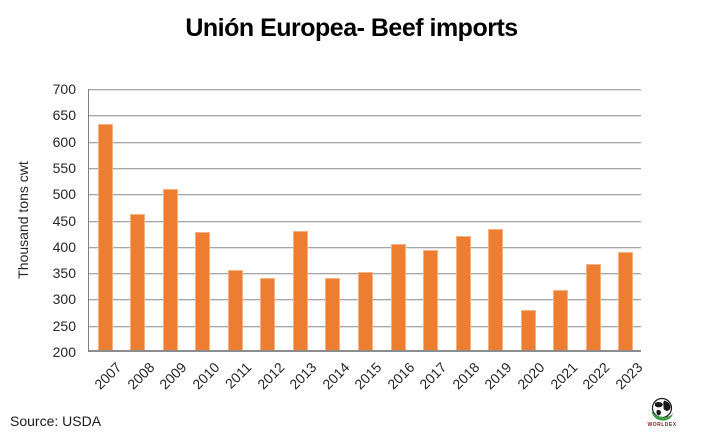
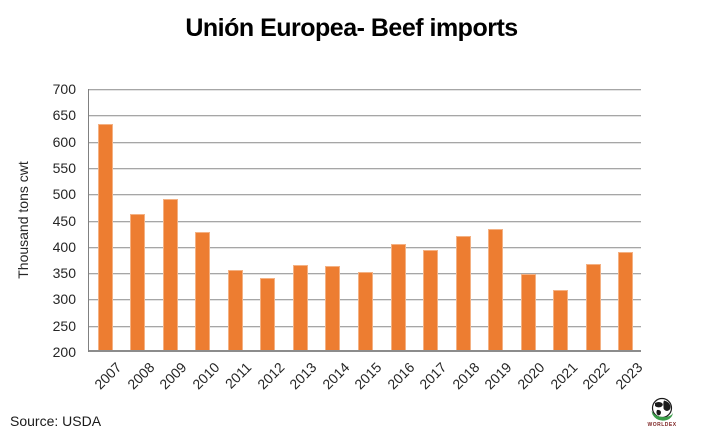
2009: 510 -> 490
2013: 430 -> 370
2014: 340 -> 360
2020: 280 -> 350
